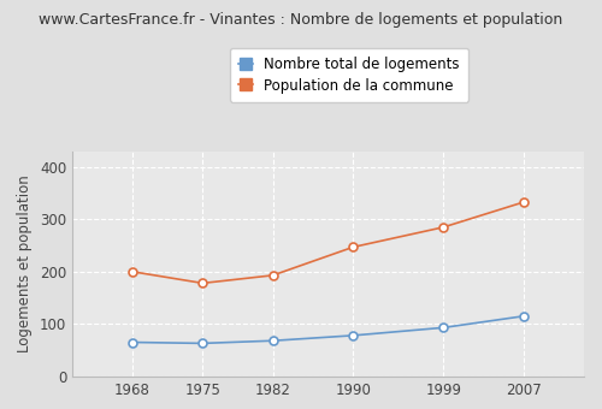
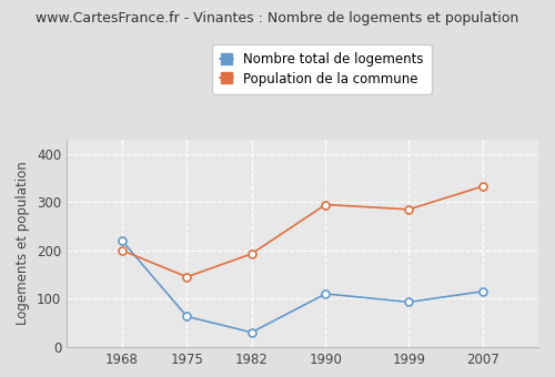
Nombre total de logements/1968: 65 -> 220
Population de la commune/1975: 178 -> 145
Nombre total de logements/1982: 68 -> 30
Nombre total de logements/1990: 78 -> 110
Population de la commune/1990: 247 -> 295
